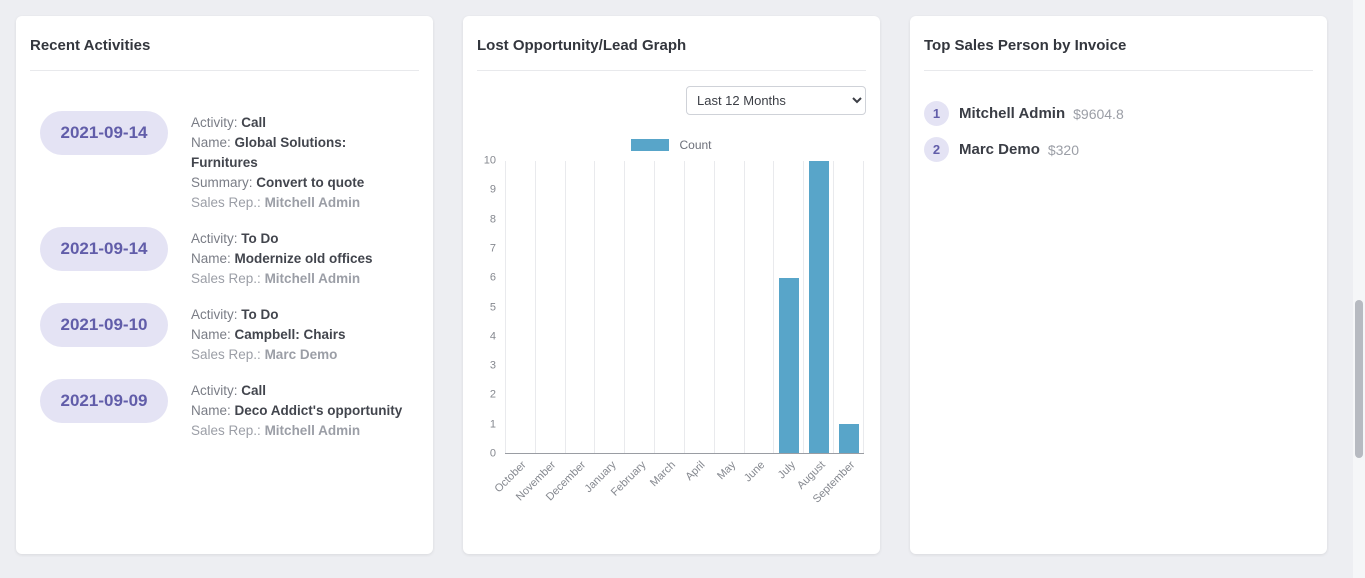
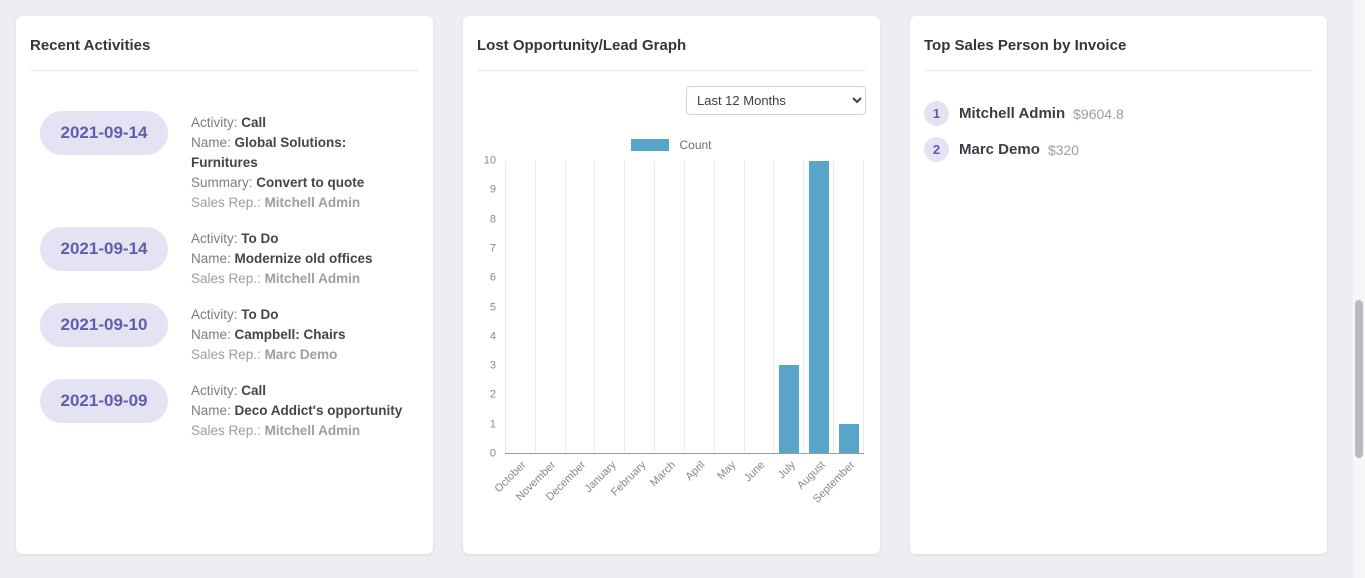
July: 6 -> 3
